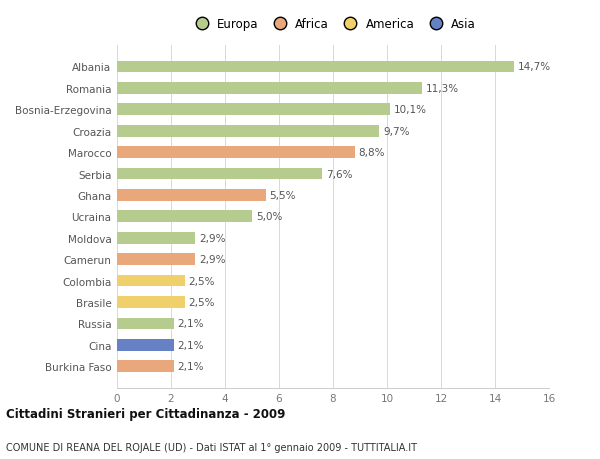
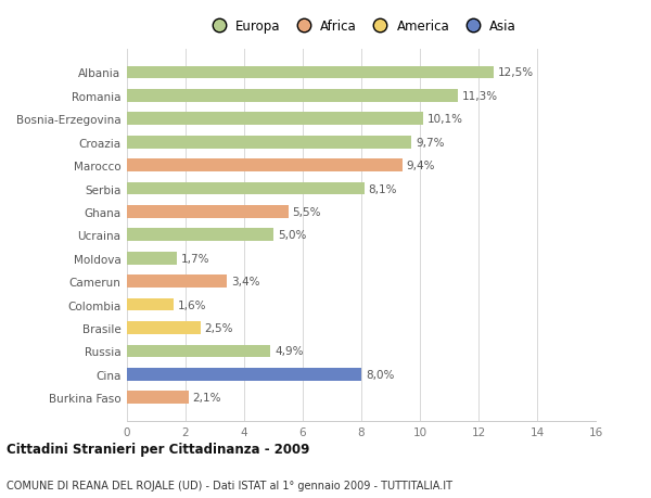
Albania: 14,7% -> 12,5%
Marocco: 8,8% -> 9,4%
Serbia: 7,6% -> 8,1%
Moldova: 2,9% -> 1,7%
Camerun: 2,9% -> 3,4%
Colombia: 2,5% -> 1,6%
Russia: 2,1% -> 4,9%
Cina: 2,1% -> 8,0%
